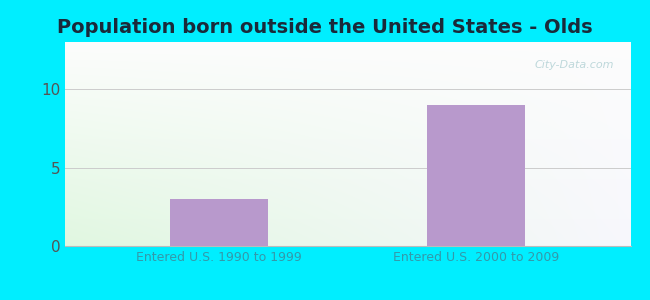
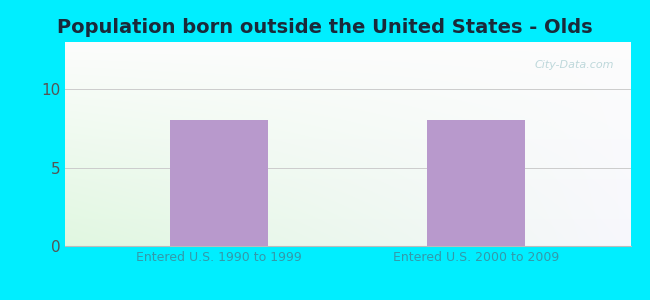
Entered U.S. 1990 to 1999: 3 -> 8
Entered U.S. 2000 to 2009: 9 -> 8
